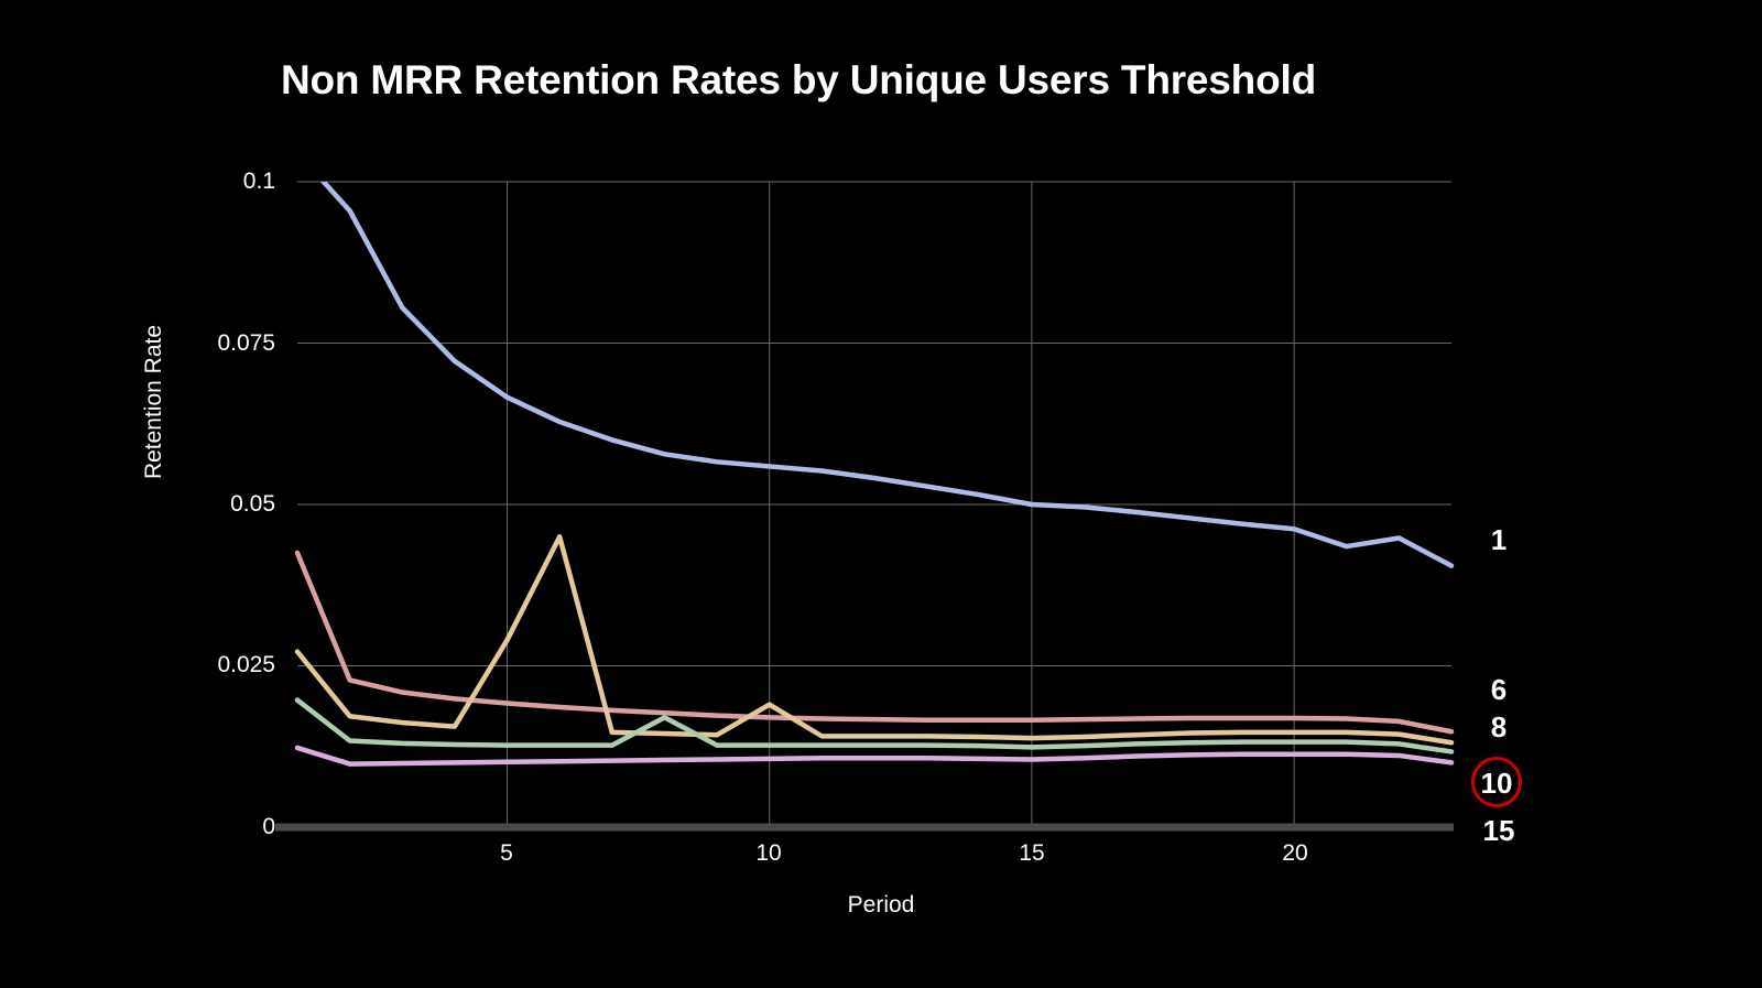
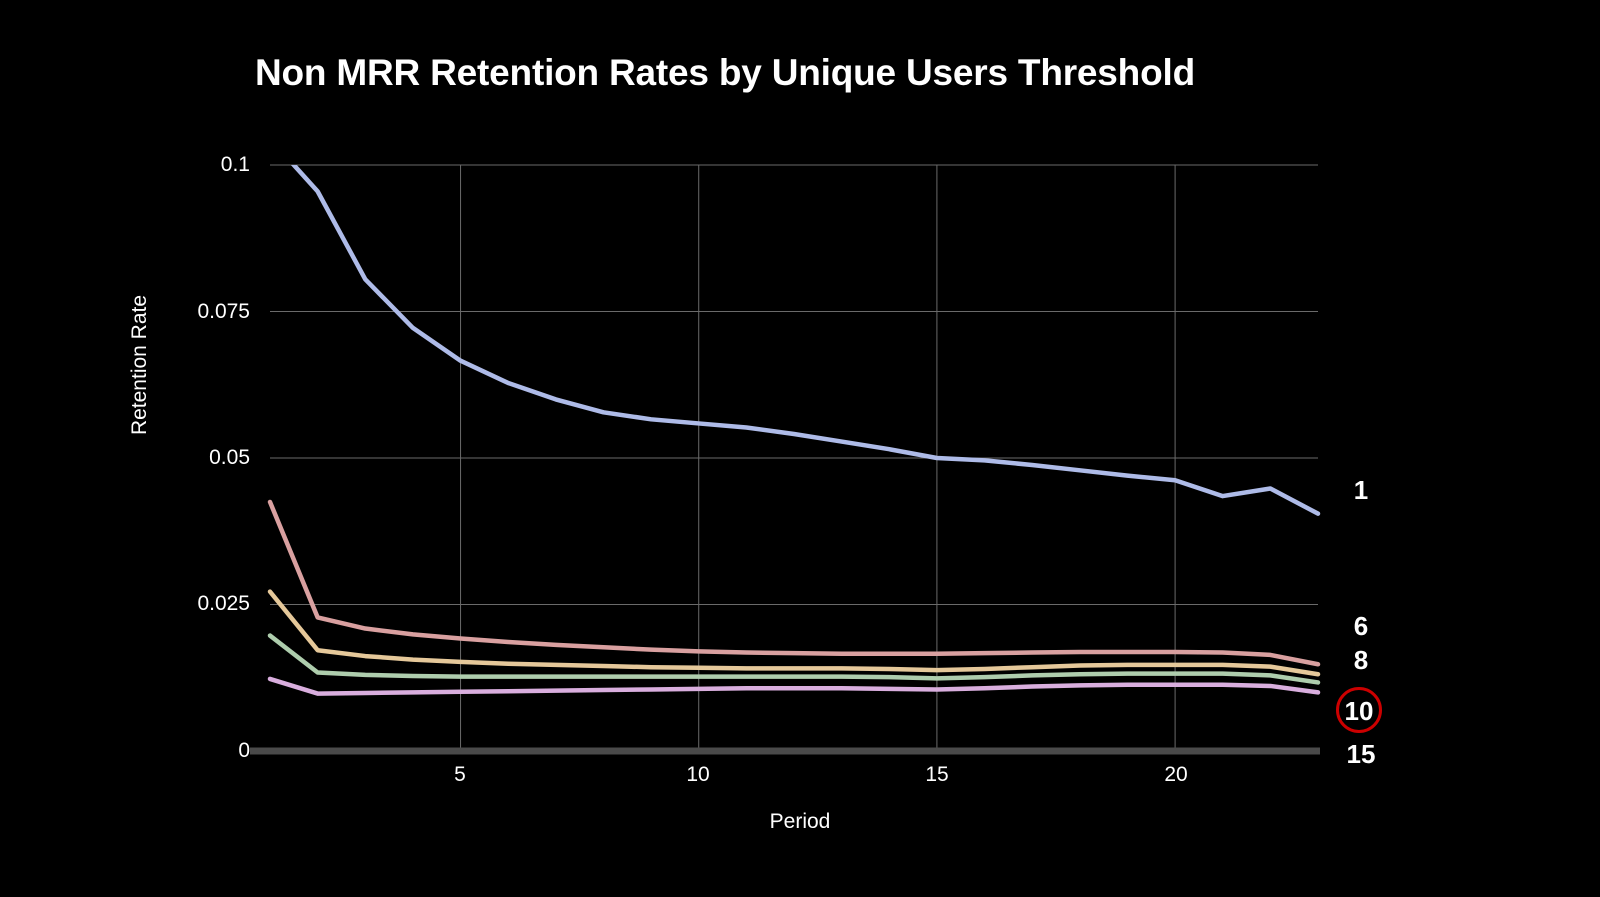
8/5: 0.029 -> 0.015
8/6: 0.045 -> 0.015
10/8: 0.017 -> 0.013
8/10: 0.019 -> 0.014
